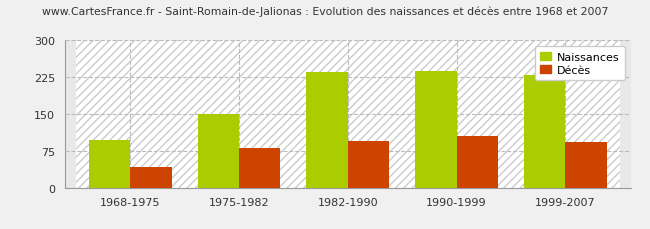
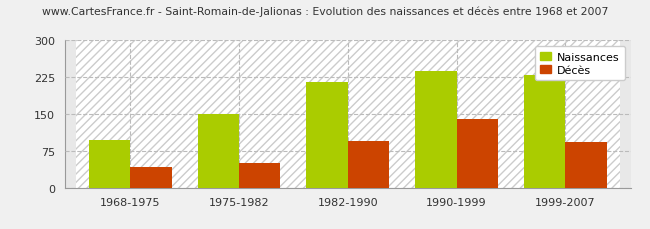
Décès/1975-1982: 80 -> 50
Naissances/1982-1990: 235 -> 215
Décès/1990-1999: 105 -> 140
